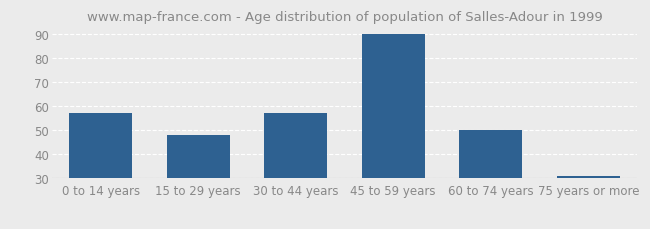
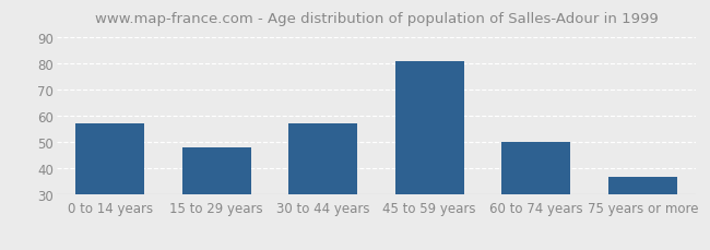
45 to 59 years: 90 -> 81
75 years or more: 31 -> 37
